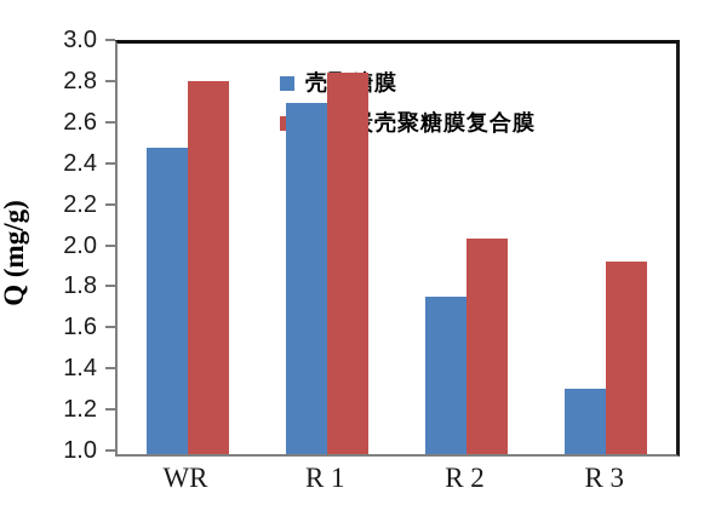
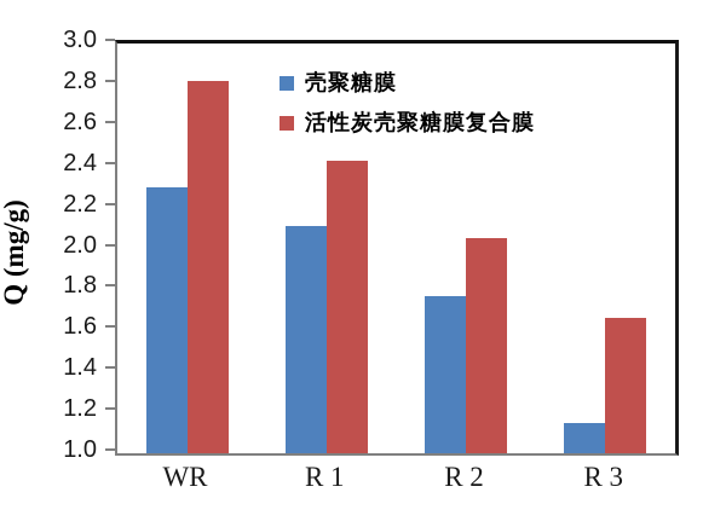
壳聚糖膜/WR: 2.49 -> 2.30
壳聚糖膜/R 1: 2.71 -> 2.11
活性炭壳聚糖膜复合膜/R 1: 2.86 -> 2.43
壳聚糖膜/R 3: 1.32 -> 1.15
活性炭壳聚糖膜复合膜/R 3: 1.94 -> 1.66
